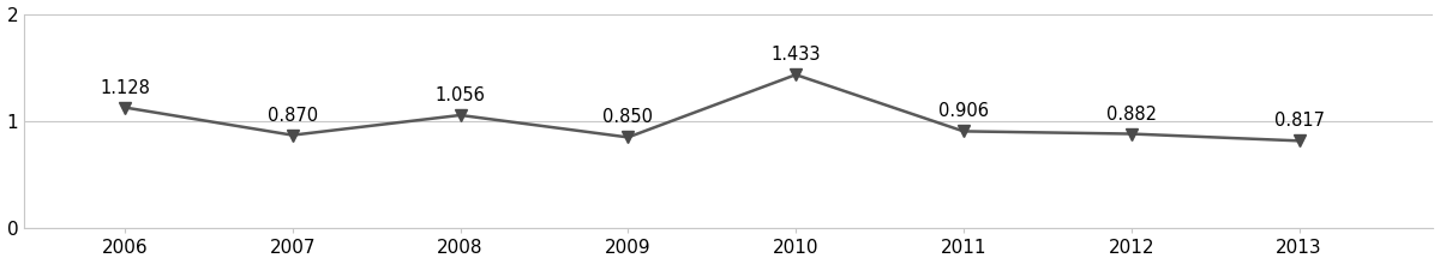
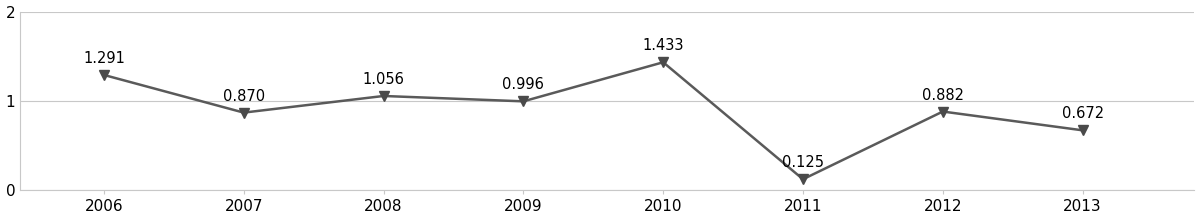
2006: 1.128 -> 1.291
2009: 0.850 -> 0.996
2011: 0.906 -> 0.125
2013: 0.817 -> 0.672
